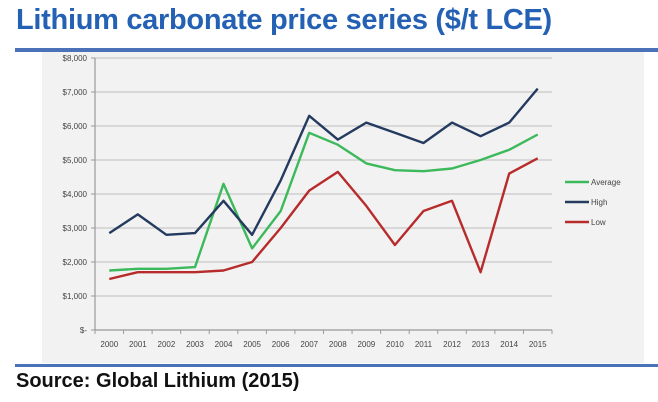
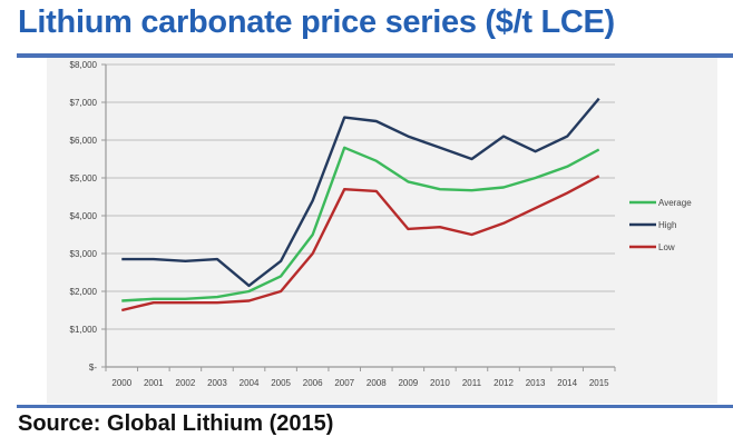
High/2001: $3400 -> $2800
Average/2004: $4300 -> $2000
High/2004: $3800 -> $2200
High/2007: $6300 -> $6600
Low/2007: $4100 -> $4700
High/2008: $5600 -> $6500
Low/2010: $2500 -> $3700
Low/2013: $1700 -> $4200
